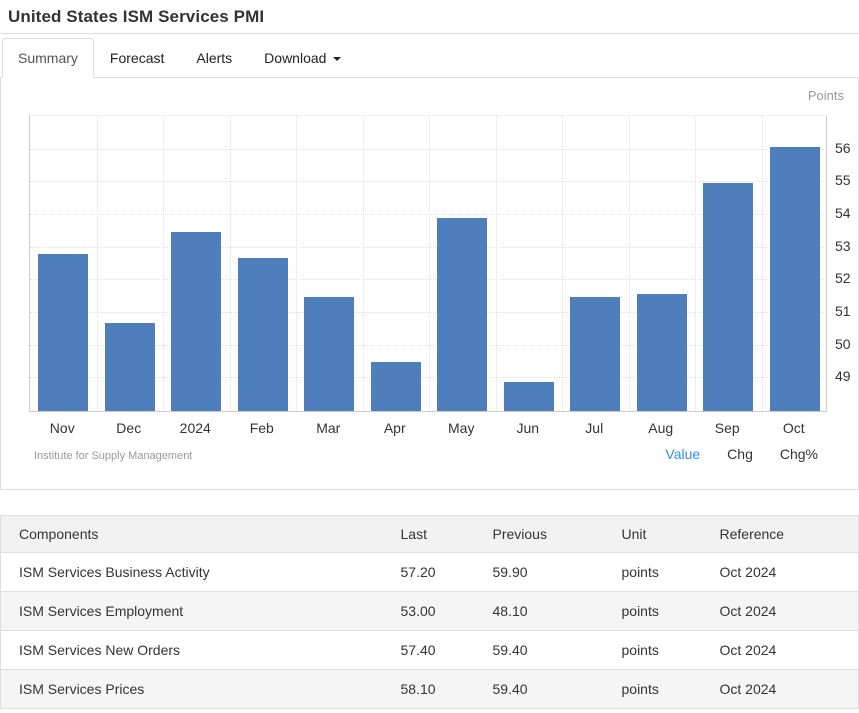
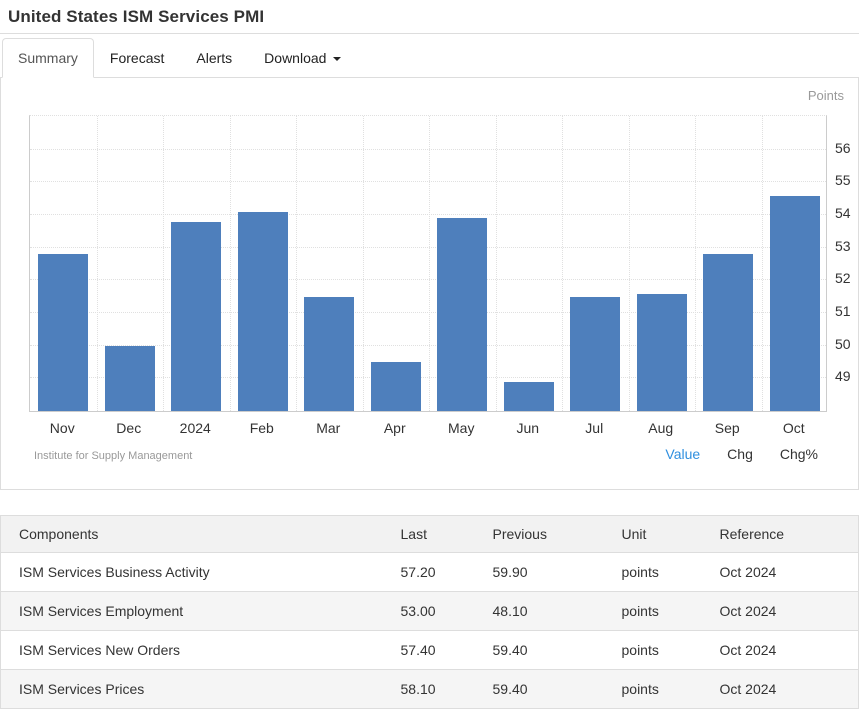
Dec: 50.6 -> 49.9
2024: 53.4 -> 53.7
Feb: 52.6 -> 54.0
Sep: 54.9 -> 52.7
Oct: 56.0 -> 54.5
